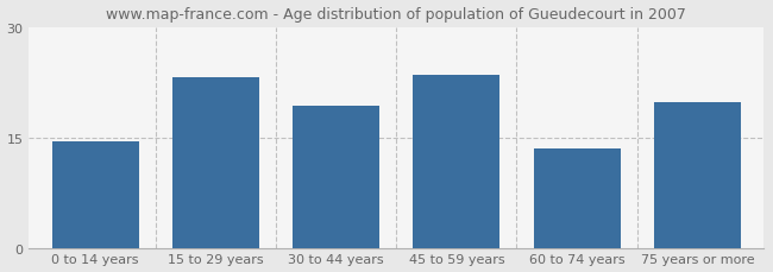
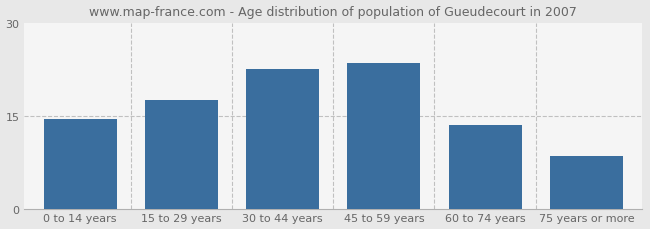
15 to 29 years: 23.2 -> 17.5
30 to 44 years: 19.4 -> 22.5
75 years or more: 19.8 -> 8.5
